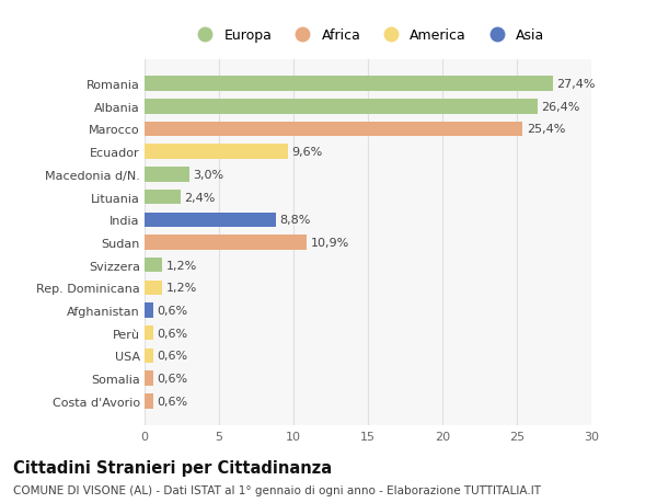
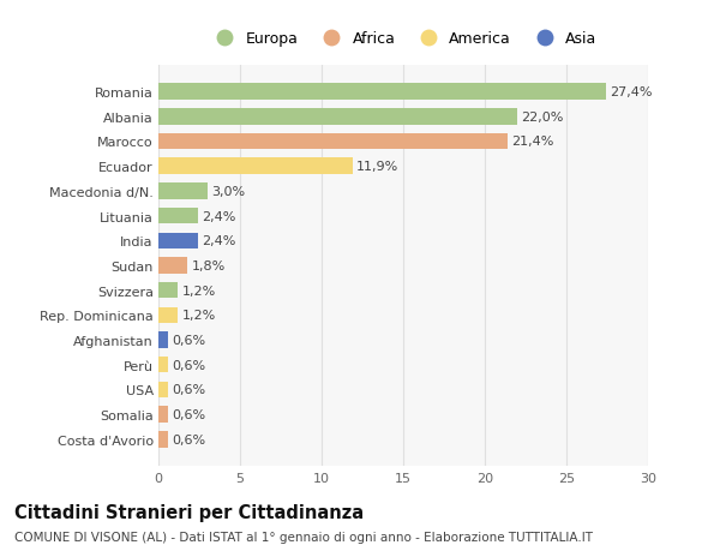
Albania: 26,4% -> 22,0%
Marocco: 25,4% -> 21,4%
Ecuador: 9,6% -> 11,9%
India: 8,8% -> 2,4%
Sudan: 10,9% -> 1,8%
